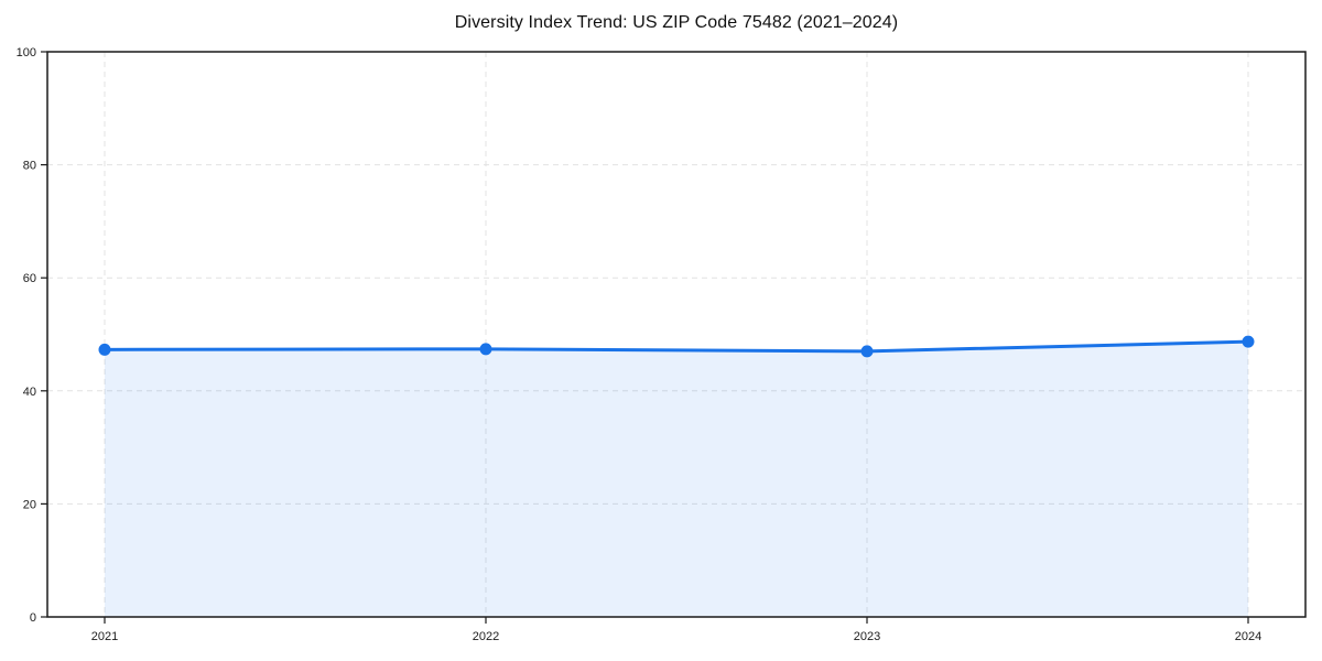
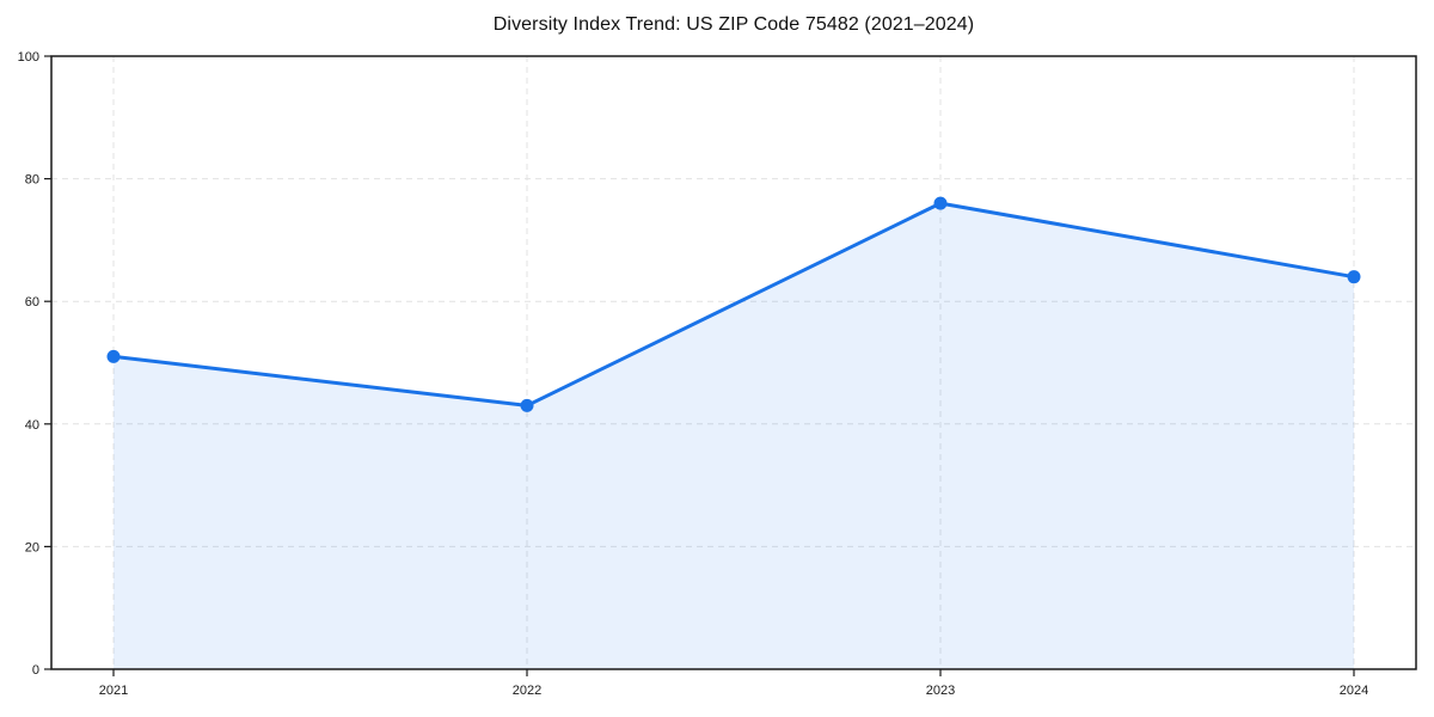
2021: 47 -> 51
2022: 47 -> 43
2023: 47 -> 76
2024: 49 -> 64
